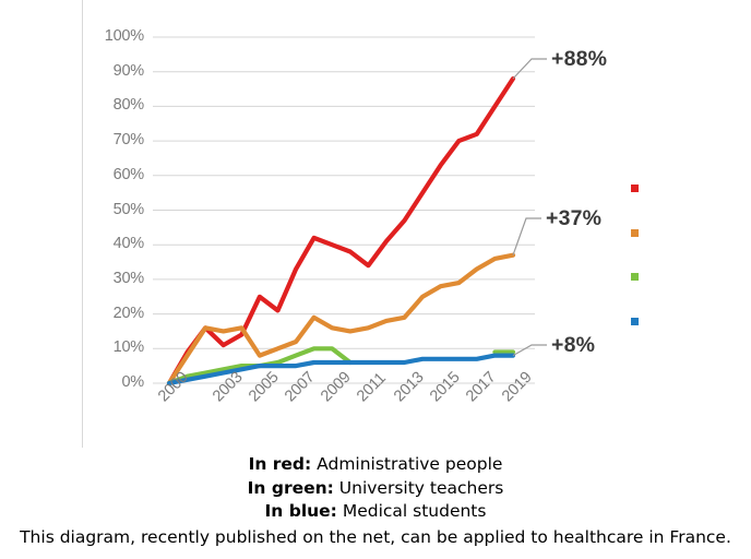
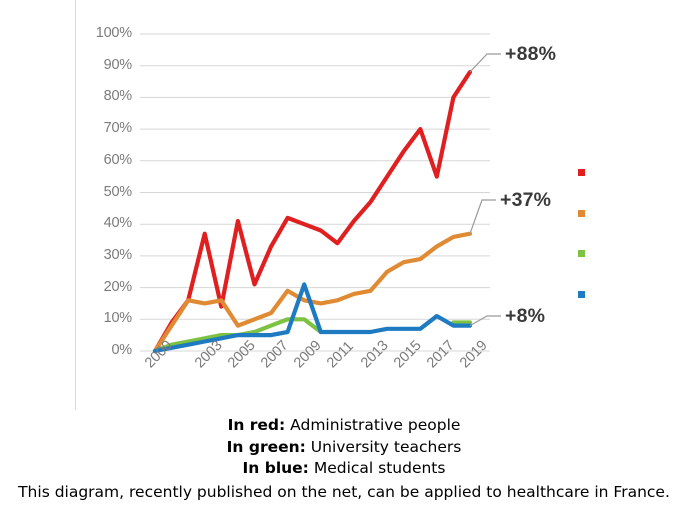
Administrative people/2003: 11% -> 37%
Administrative people/2005: 25% -> 41%
Medical students/2009: 6% -> 21%
Administrative people/2017: 72% -> 55%
Medical students/2017: 7% -> 11%
